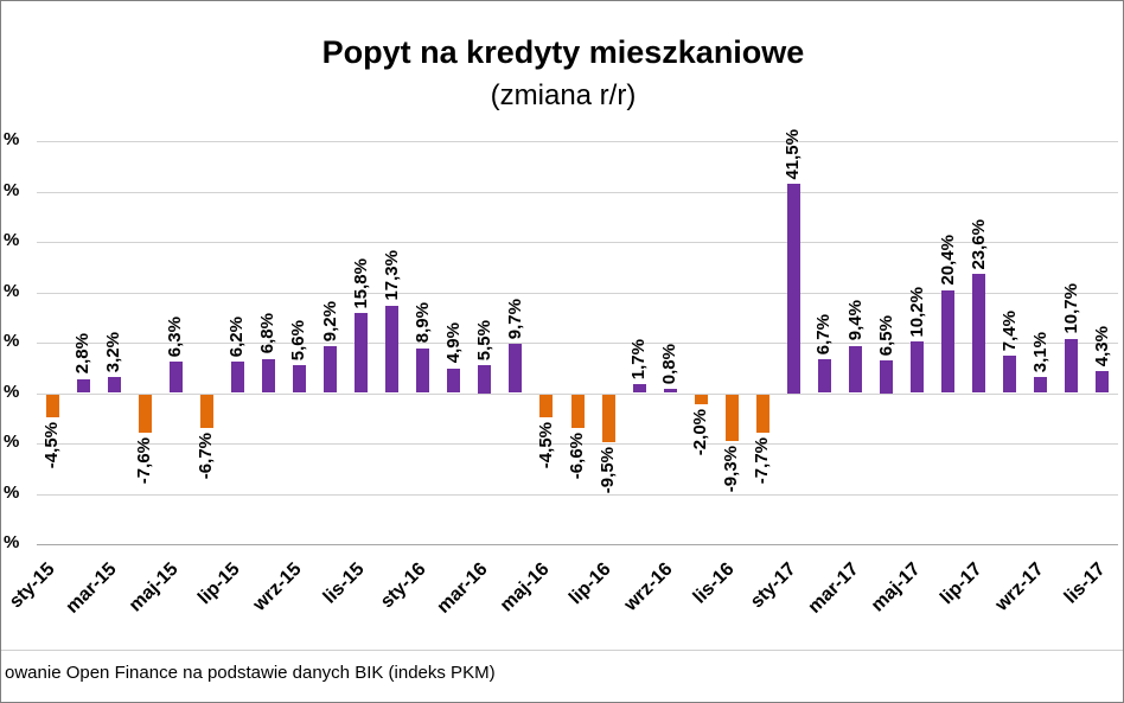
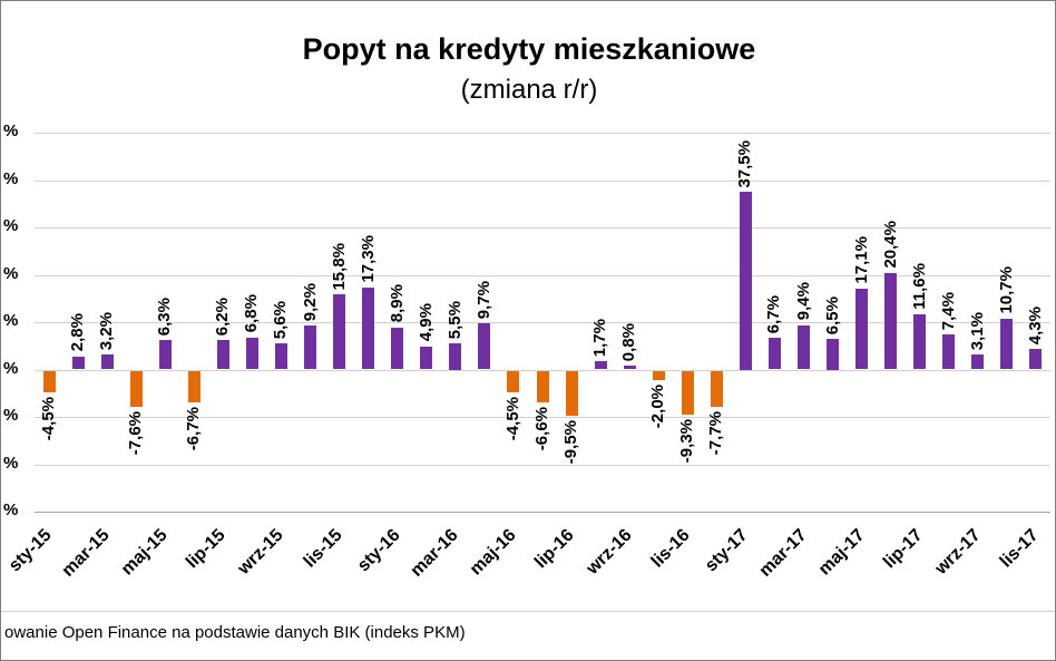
sty-17: 41,5% -> 37,5%
maj-17: 10,2% -> 17,1%
lip-17: 23,6% -> 11,6%
